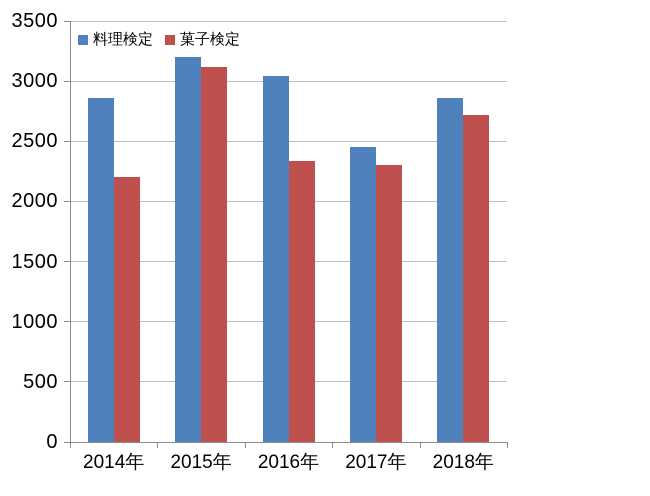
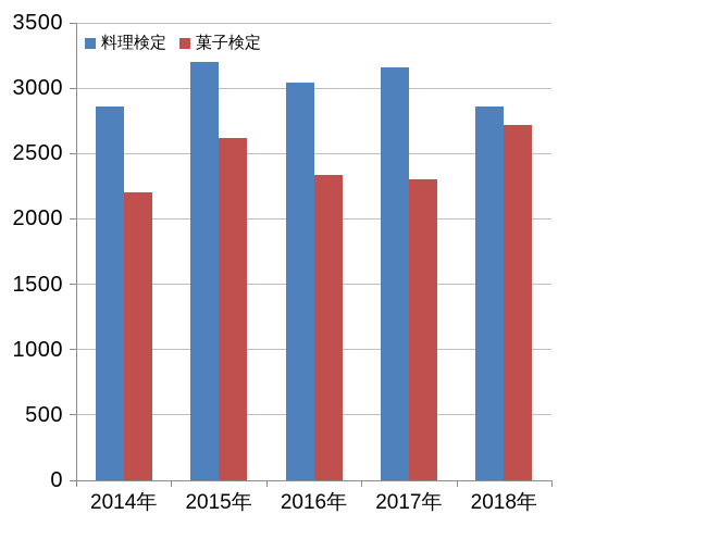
菓子検定/2015年: 3120 -> 2620
料理検定/2017年: 2450 -> 3160
